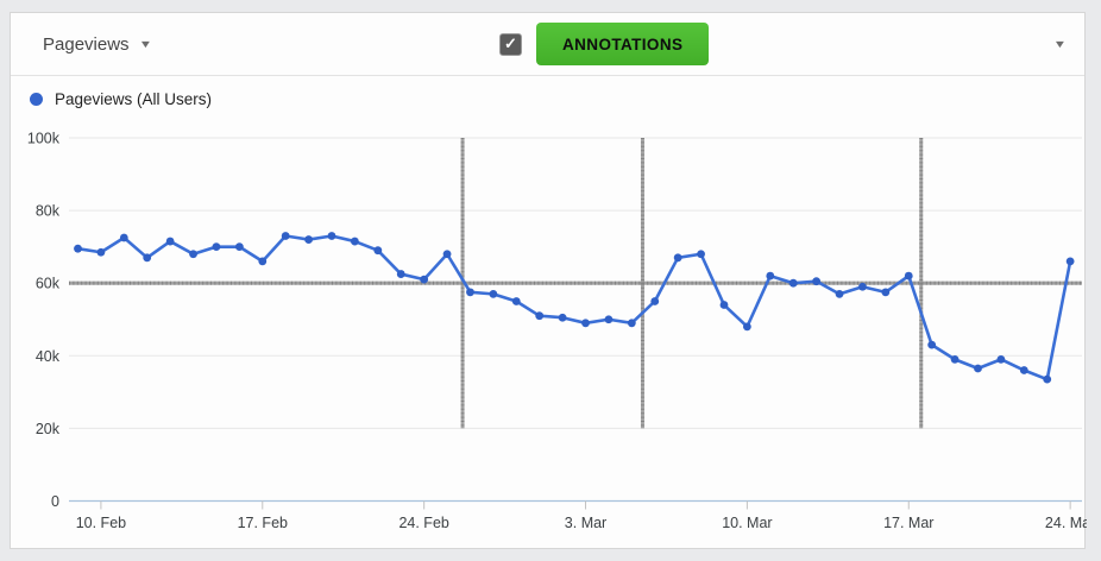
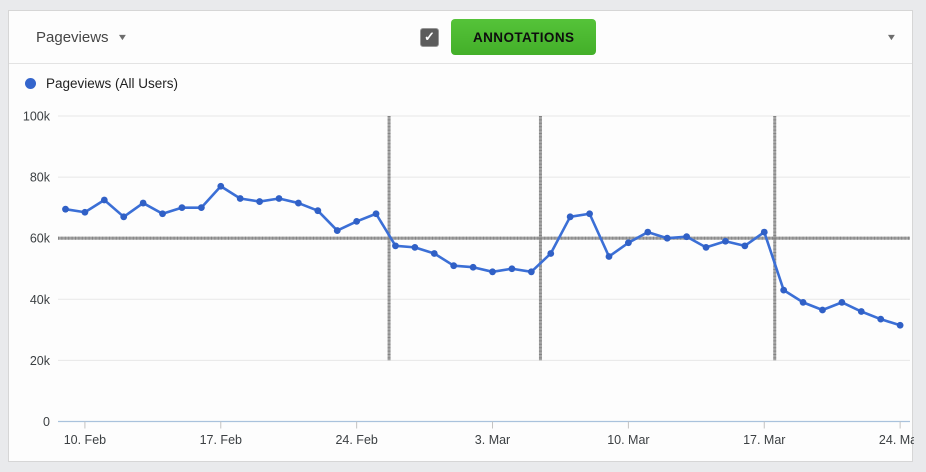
17. Feb: 66k -> 77k
24. Feb: 61k -> 66k
10. Mar: 48k -> 58k
24. Mar: 66k -> 32k
